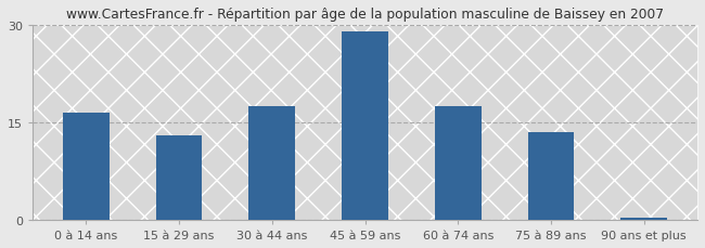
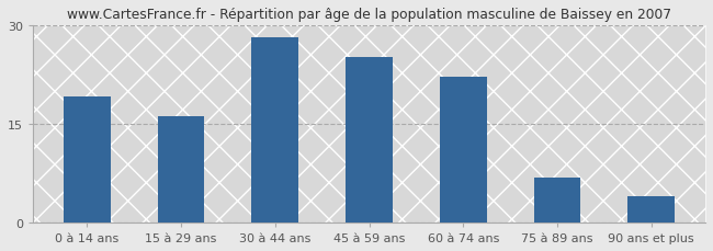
0 à 14 ans: 16.5 -> 19.2
15 à 29 ans: 13.0 -> 16.2
30 à 44 ans: 17.5 -> 28.2
45 à 59 ans: 29.0 -> 25.2
60 à 74 ans: 17.5 -> 22.2
75 à 89 ans: 13.5 -> 6.8
90 ans et plus: 0.3 -> 4.0
